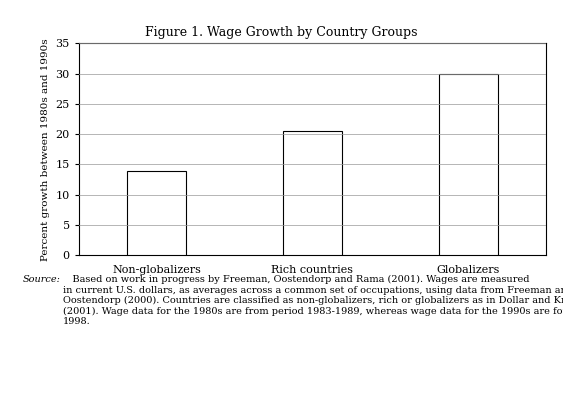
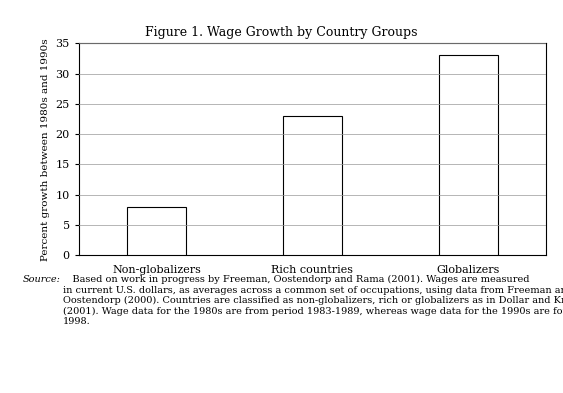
Non-globalizers: 14.0 -> 8.0
Rich countries: 20.5 -> 23.0
Globalizers: 30.0 -> 33.0
